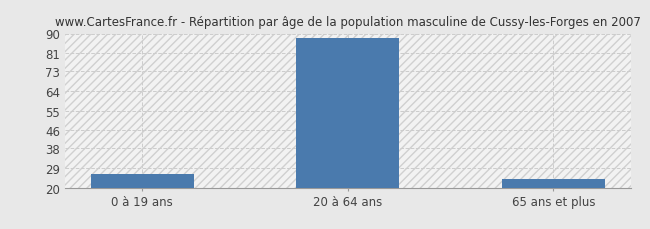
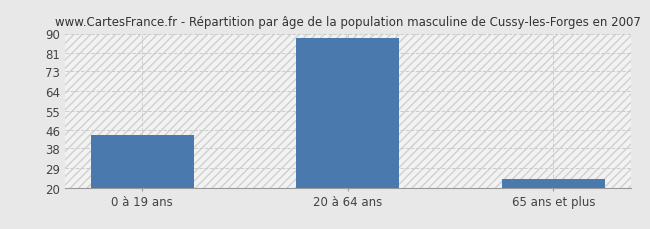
0 à 19 ans: 26 -> 44
